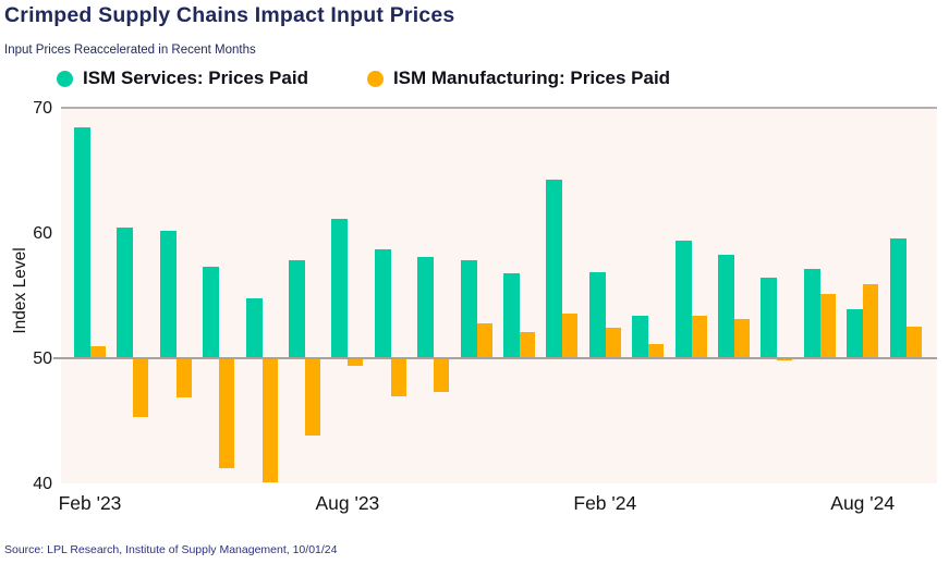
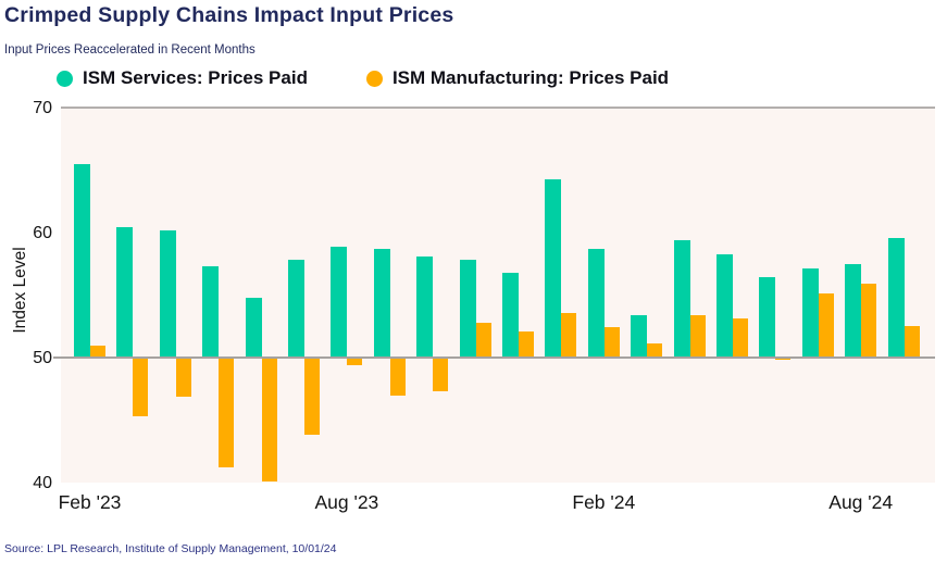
ISM Services: Prices Paid/Feb '23: 68.4 -> 65.5
ISM Services: Prices Paid/Aug '23: 61.1 -> 58.9
ISM Services: Prices Paid/Feb '24: 56.9 -> 58.7
ISM Services: Prices Paid/Aug '24: 53.9 -> 57.5
